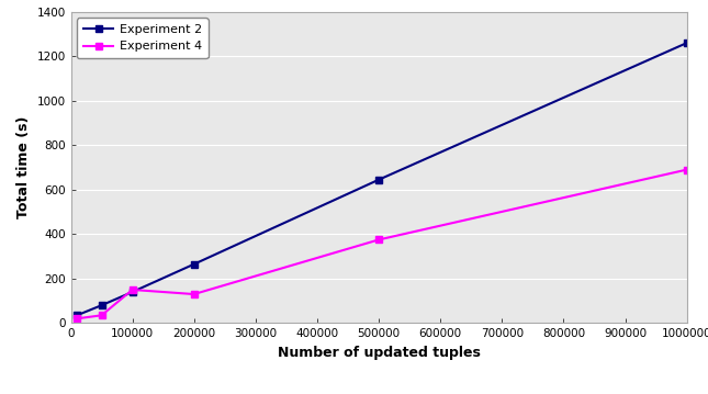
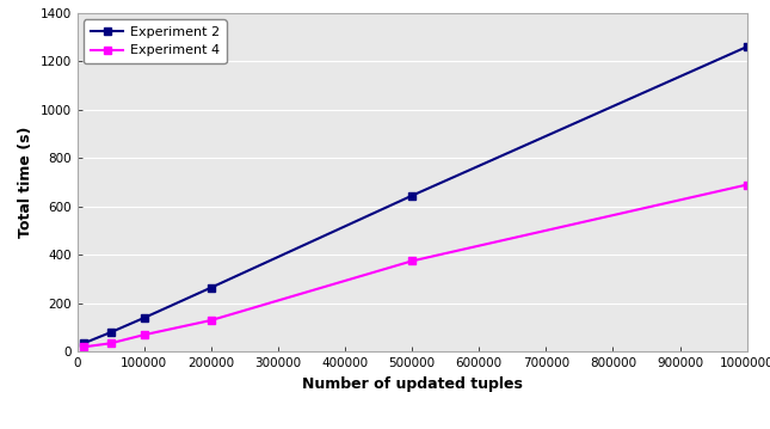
Experiment 4/100000: 150 -> 70
